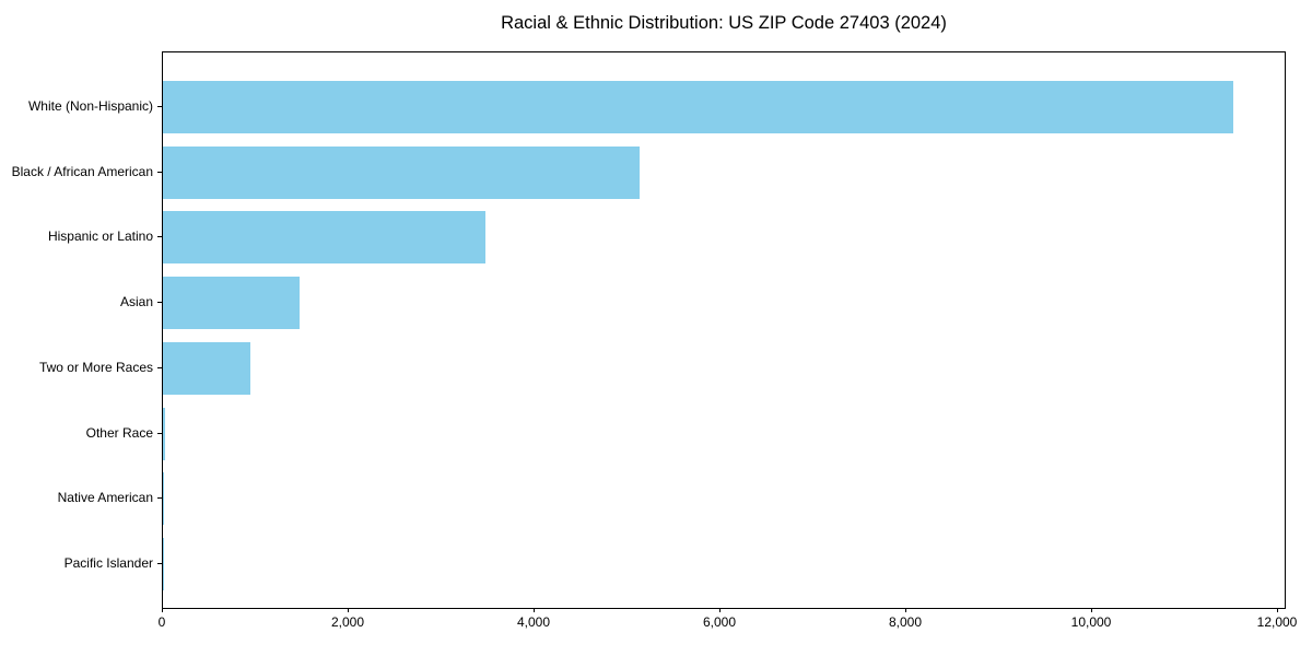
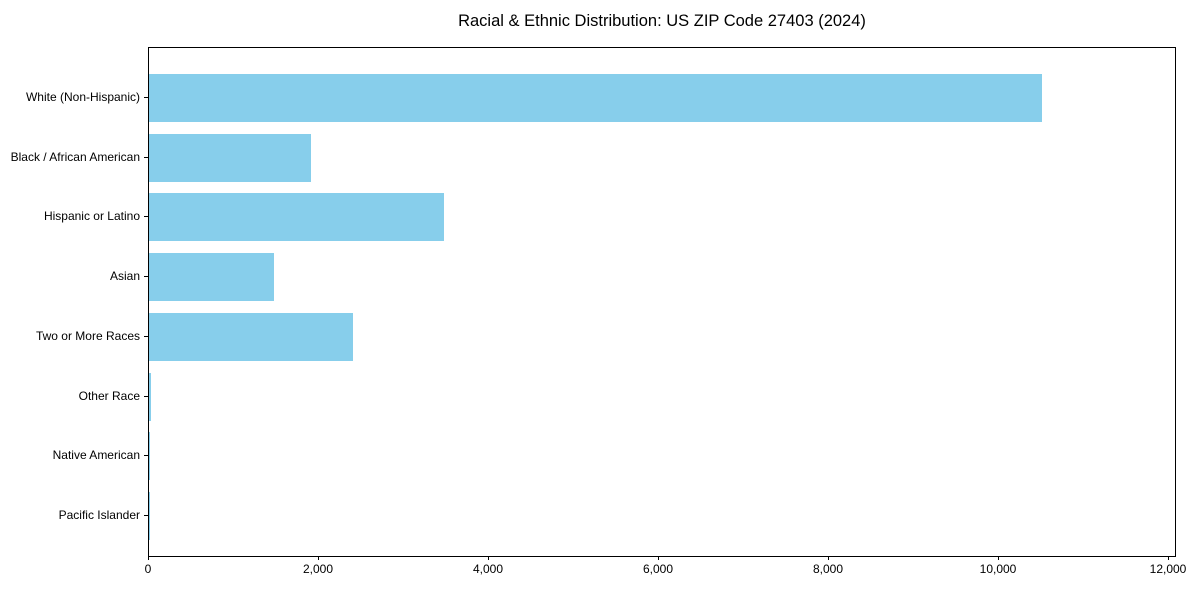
White (Non-Hispanic): 11500 -> 10500
Black / African American: 5100 -> 1900
Two or More Races: 900 -> 2400
